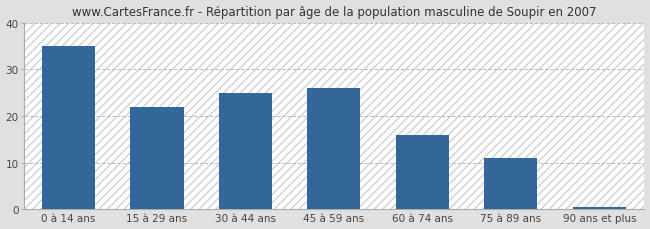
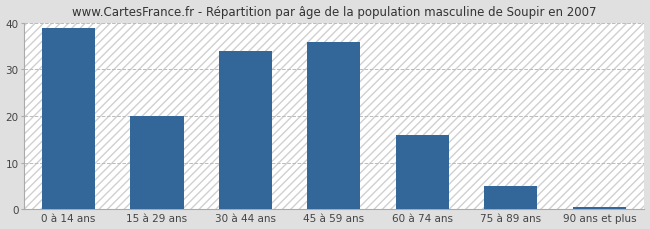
0 à 14 ans: 35.0 -> 39.0
15 à 29 ans: 22.0 -> 20.0
30 à 44 ans: 25.0 -> 34.0
45 à 59 ans: 26.0 -> 36.0
75 à 89 ans: 11.0 -> 5.0
